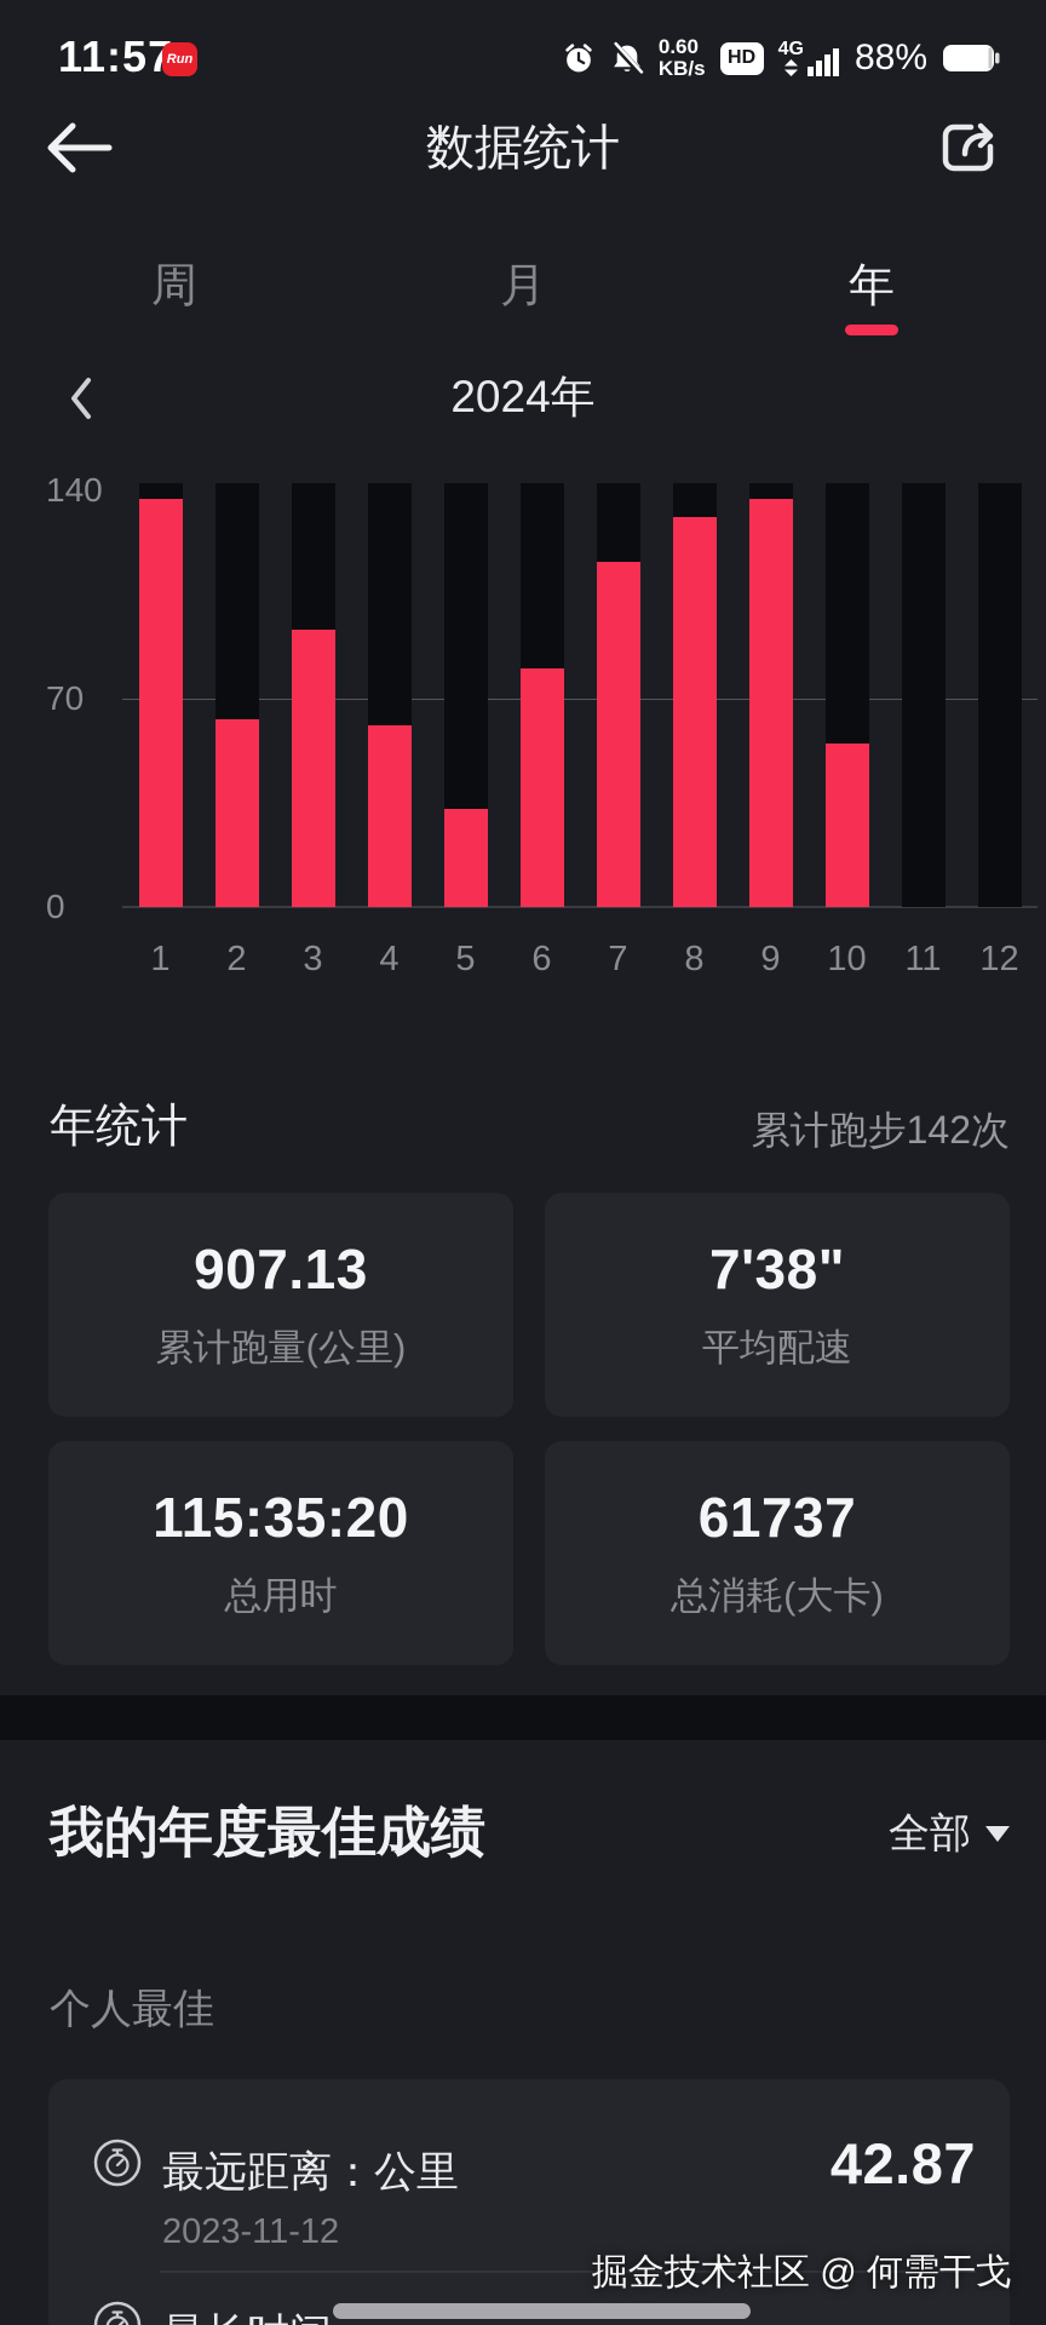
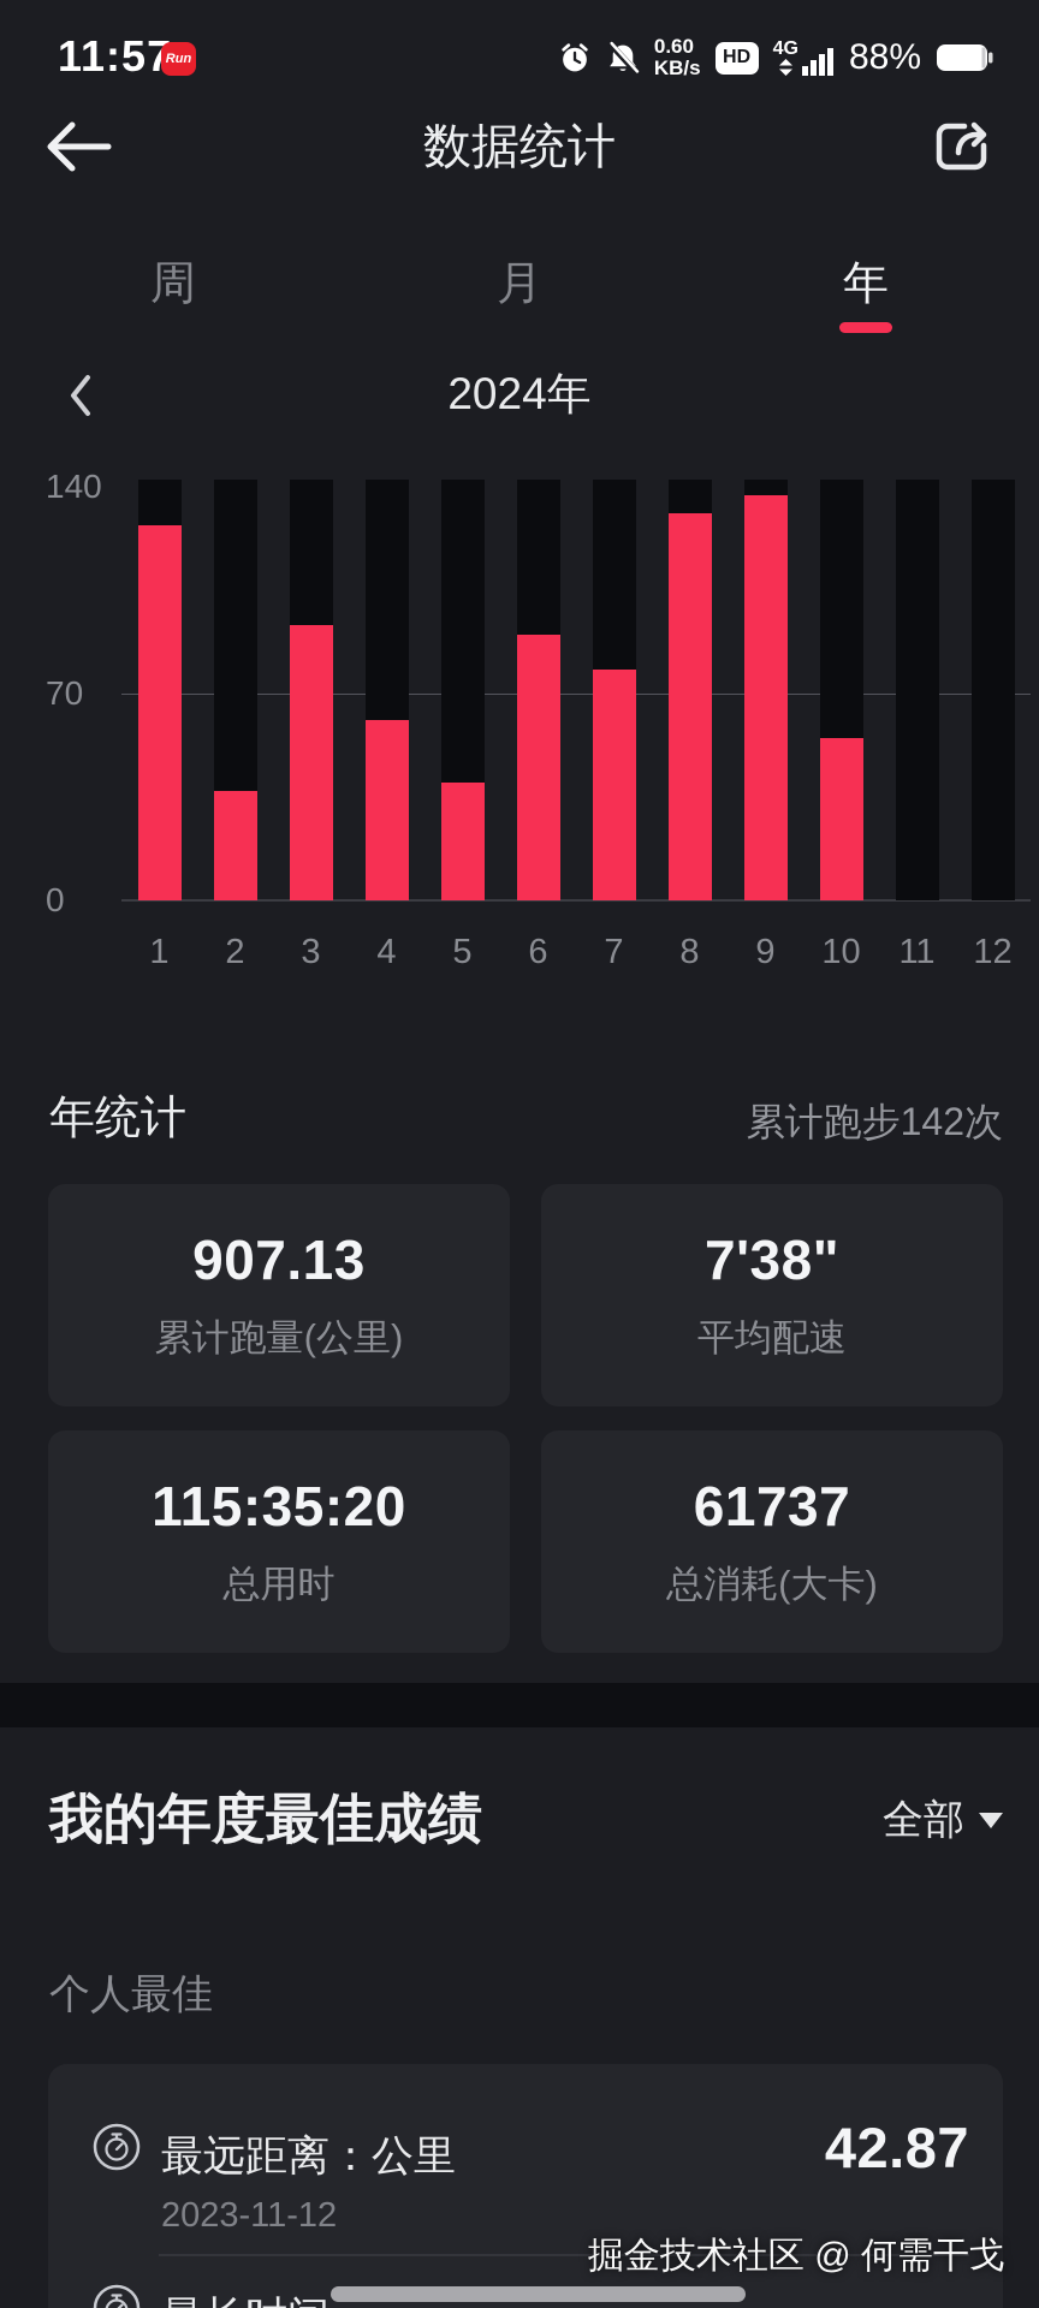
1: 137 -> 127
2: 63 -> 37
5: 33 -> 40
6: 80 -> 90
7: 116 -> 78
